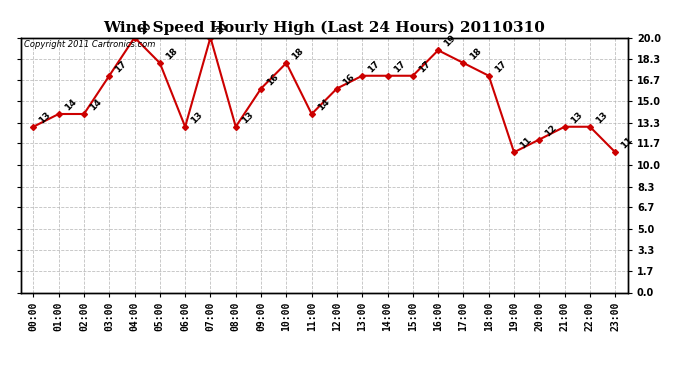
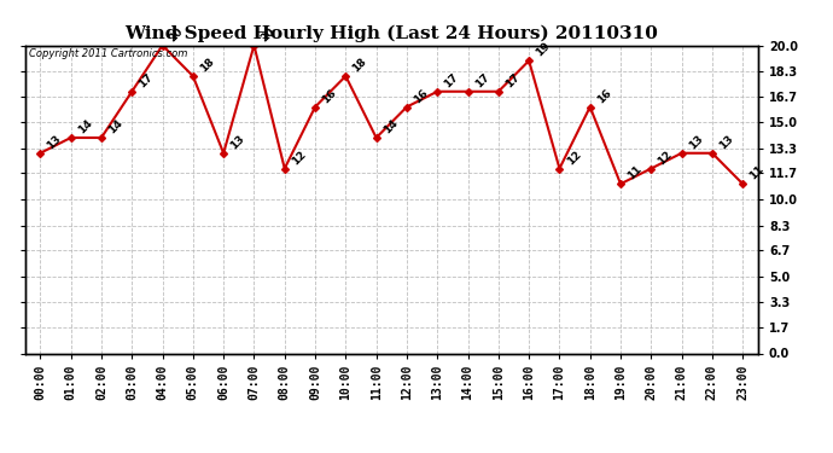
08:00: 13 -> 12
17:00: 18 -> 12
18:00: 17 -> 16
